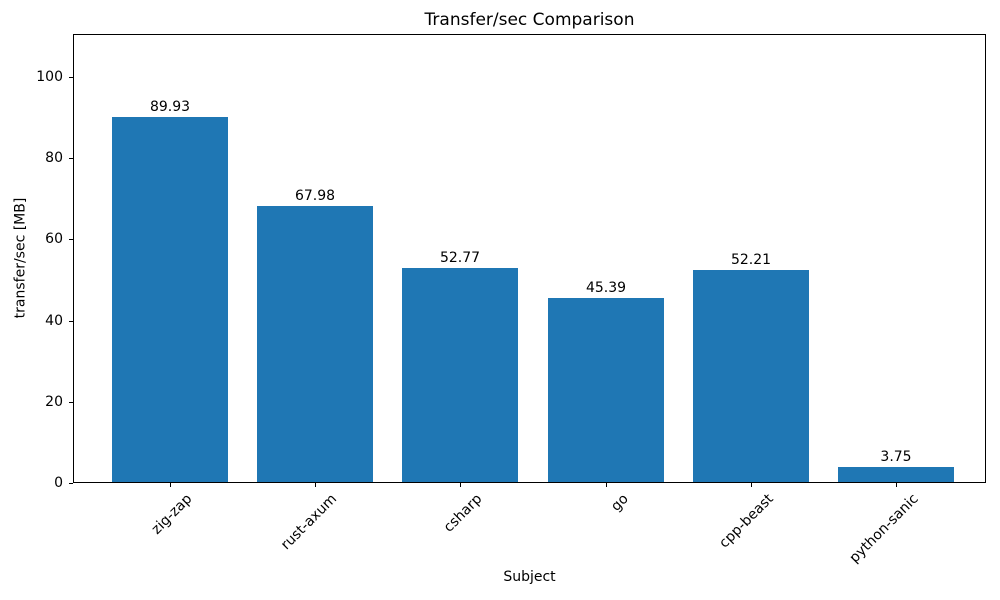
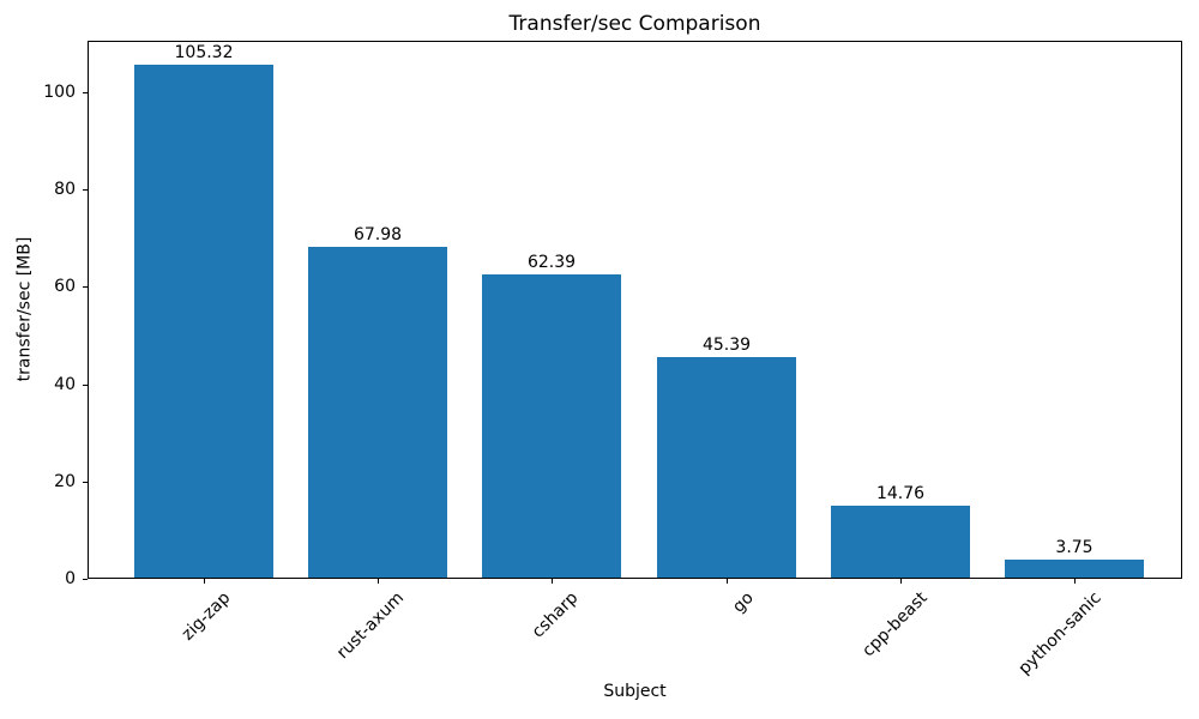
zig-zap: 89.93 -> 105.32
csharp: 52.77 -> 62.39
cpp-beast: 52.21 -> 14.76
